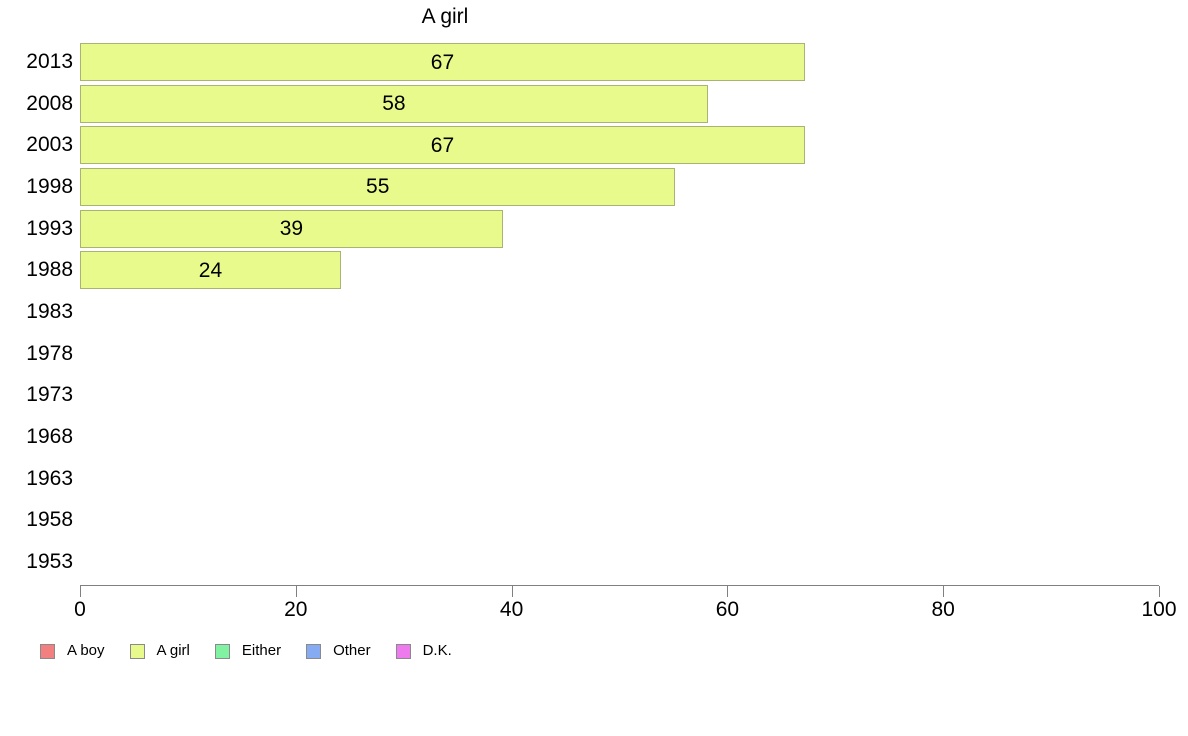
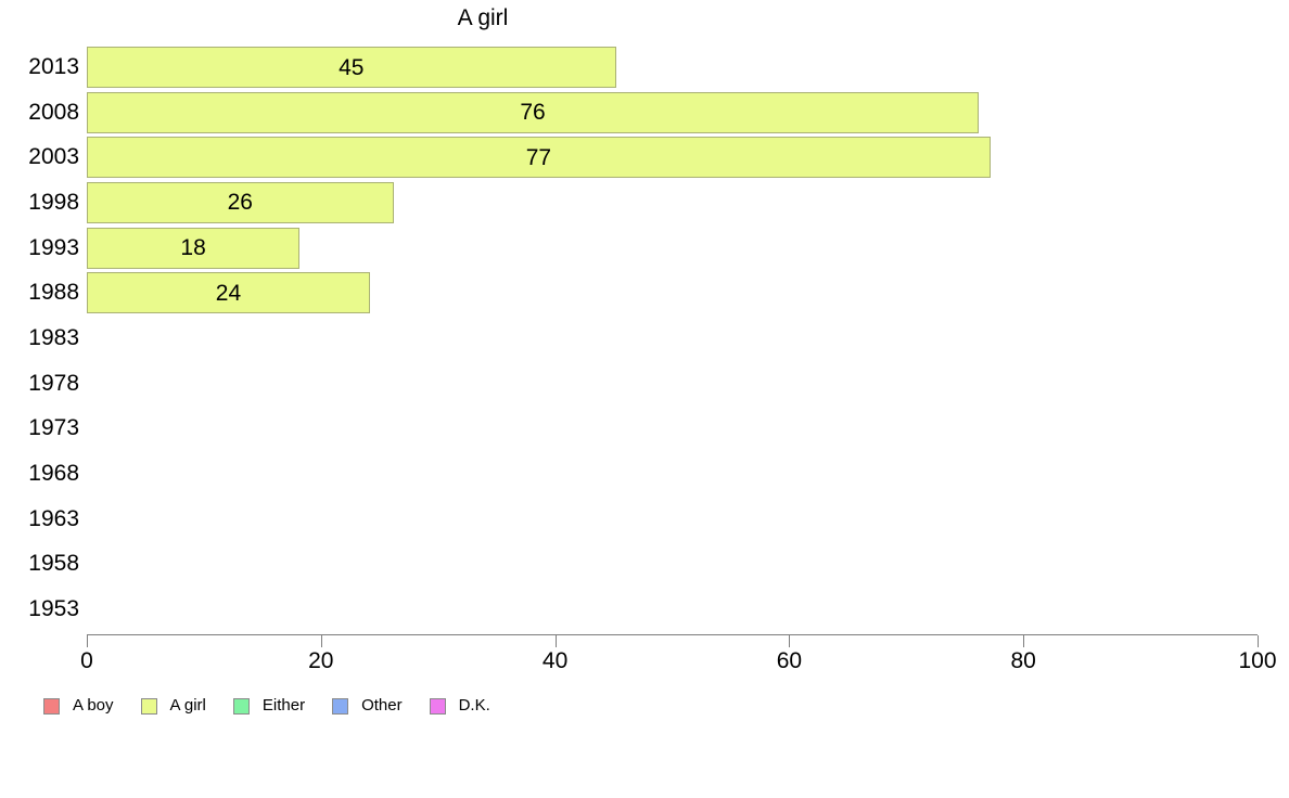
2013: 67 -> 45
2008: 58 -> 76
2003: 67 -> 77
1998: 55 -> 26
1993: 39 -> 18
